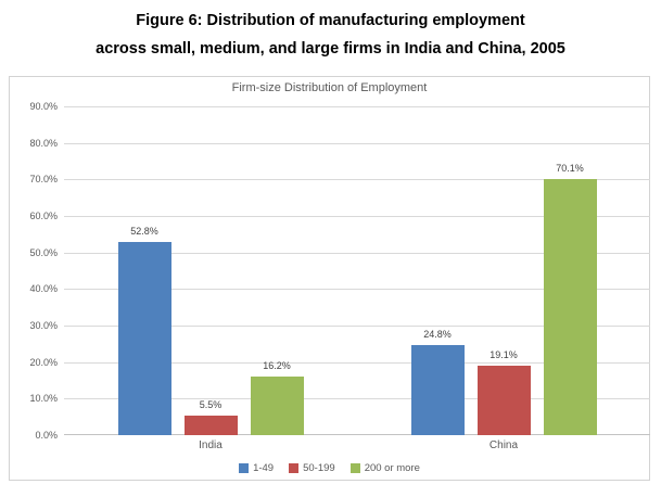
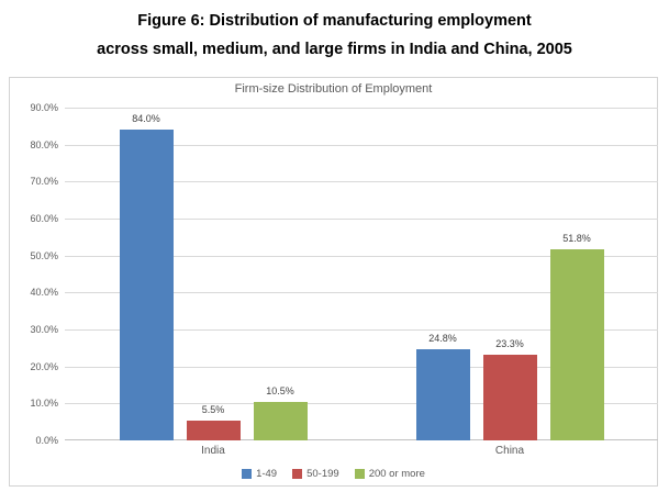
1-49/India: 52.8% -> 84.0%
200 or more/India: 16.2% -> 10.5%
50-199/China: 19.1% -> 23.3%
200 or more/China: 70.1% -> 51.8%
